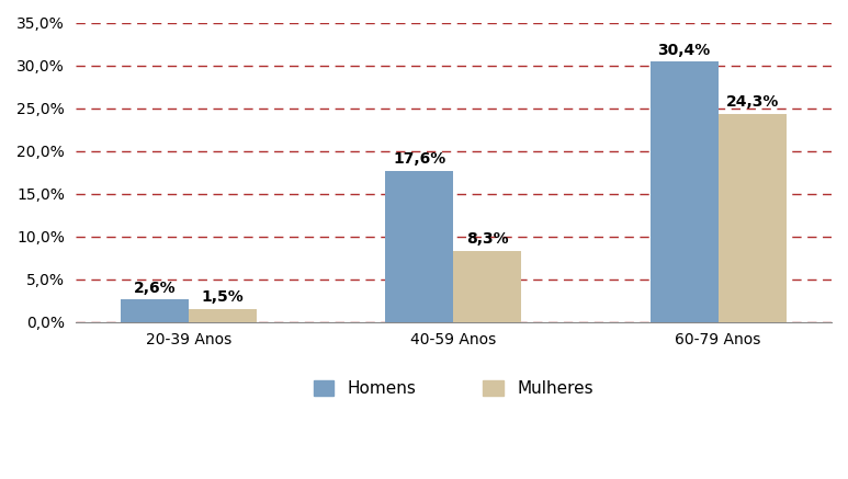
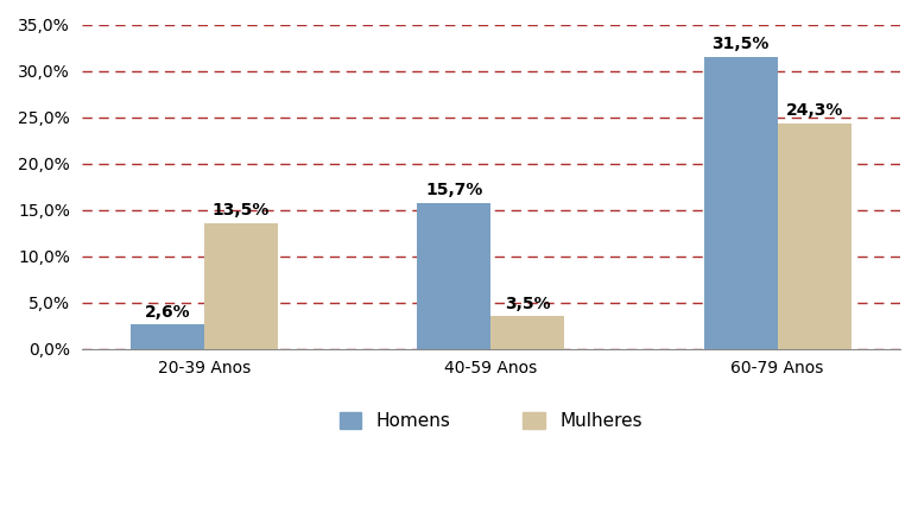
Mulheres/20-39 Anos: 1,5% -> 13,5%
Homens/40-59 Anos: 17,6% -> 15,7%
Mulheres/40-59 Anos: 8,3% -> 3,5%
Homens/60-79 Anos: 30,4% -> 31,5%
